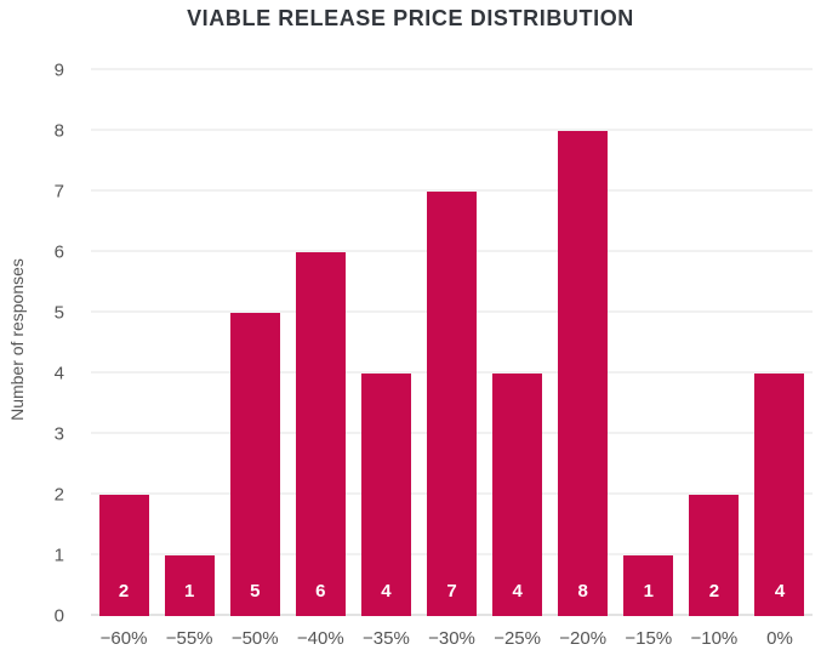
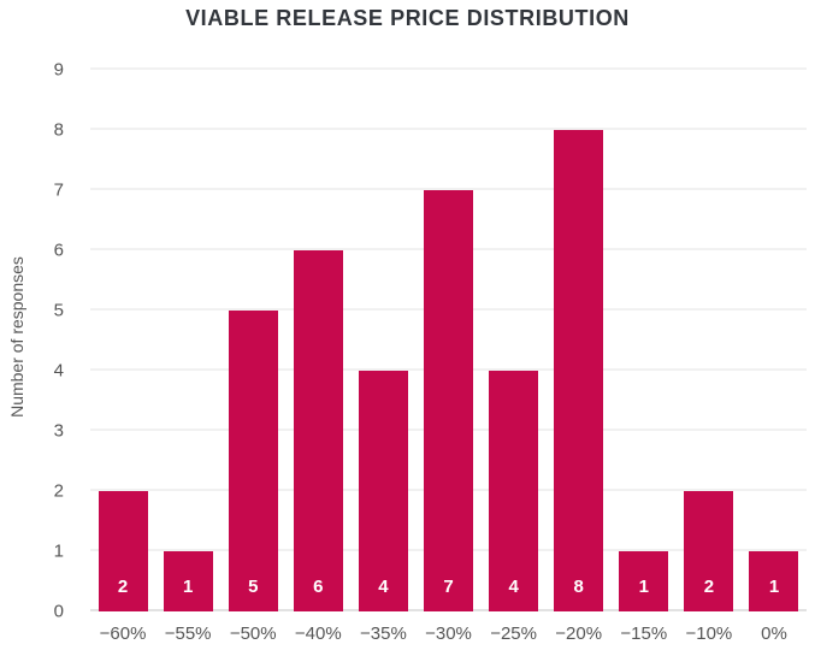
0%: 4 -> 1
